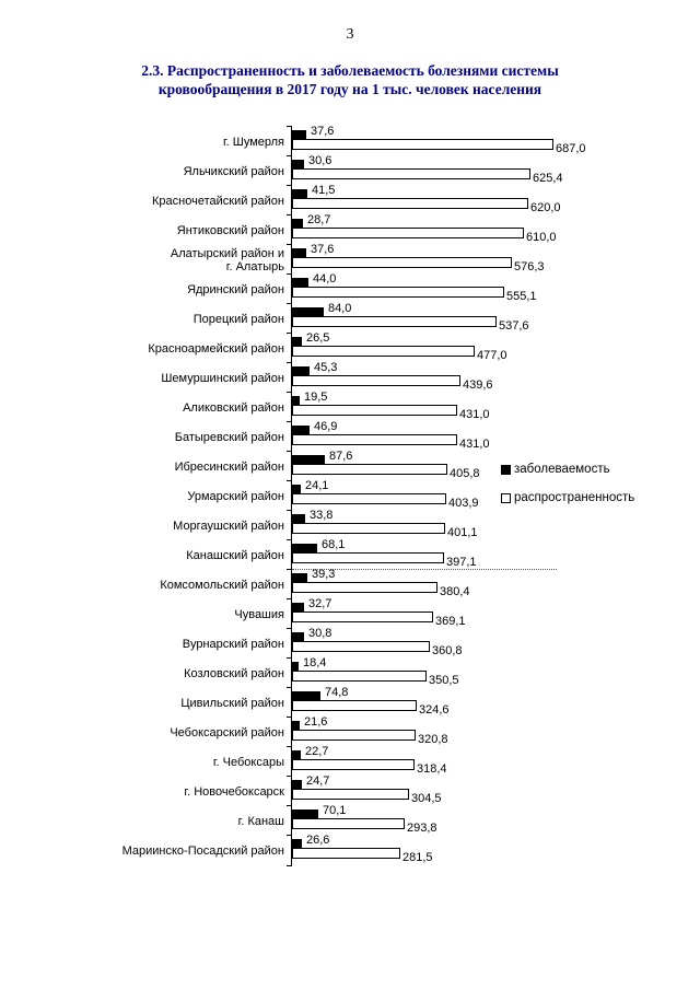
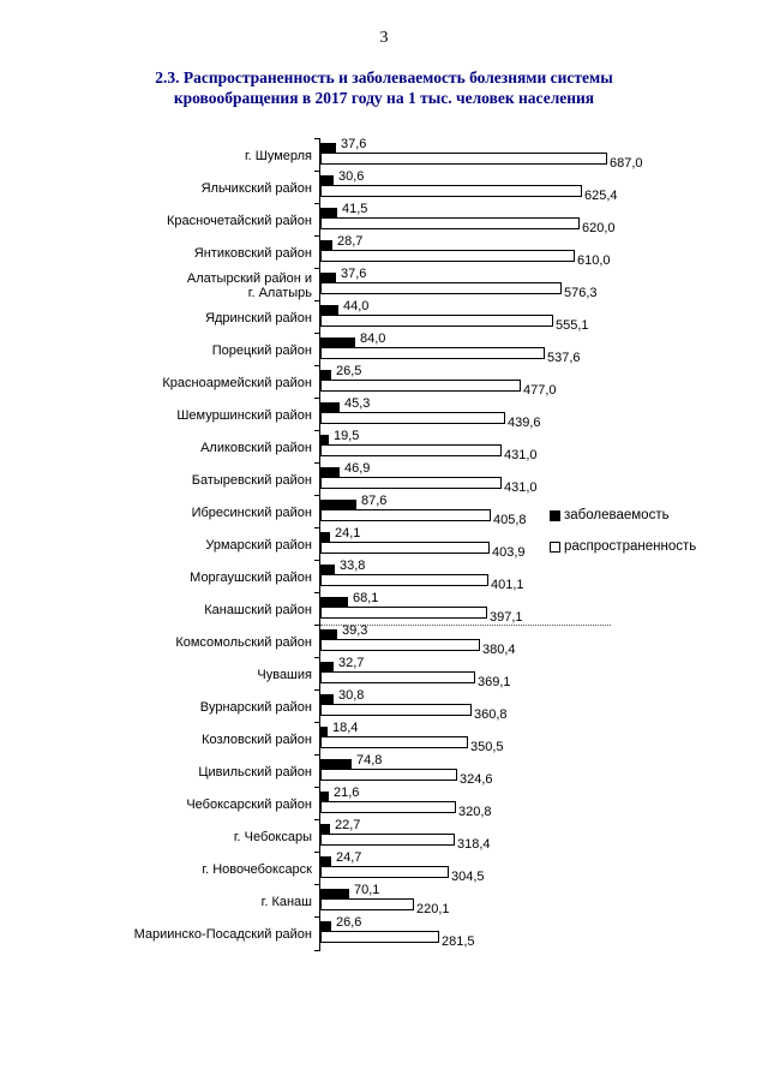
распространенность/г. Канаш: 293,8 -> 220,1
